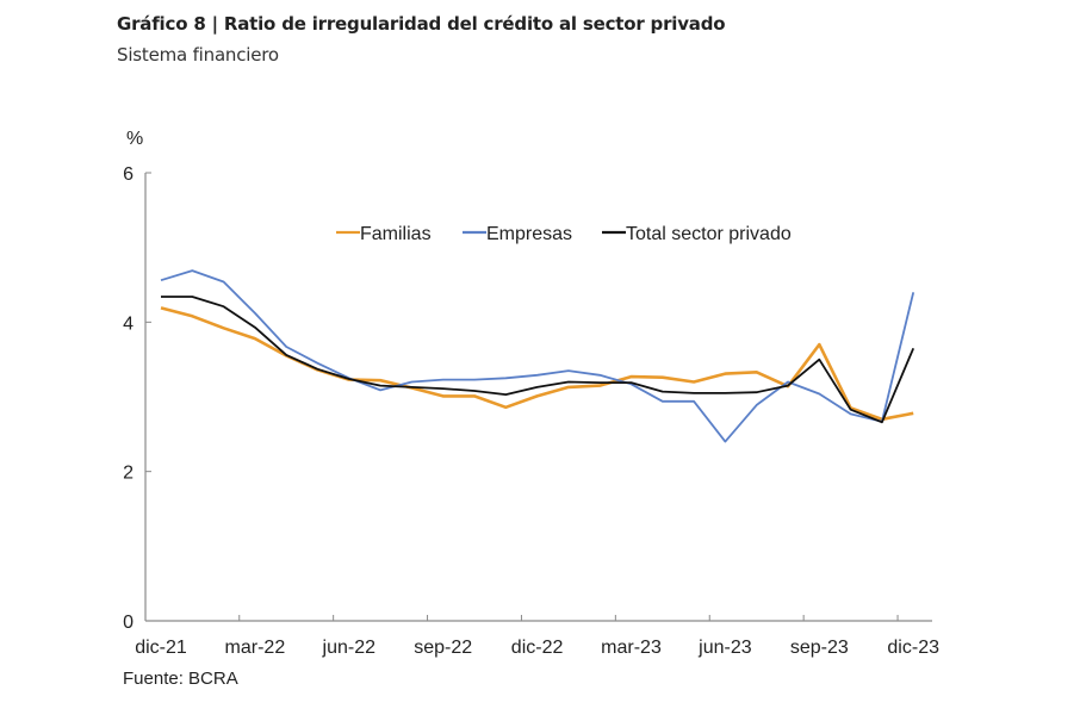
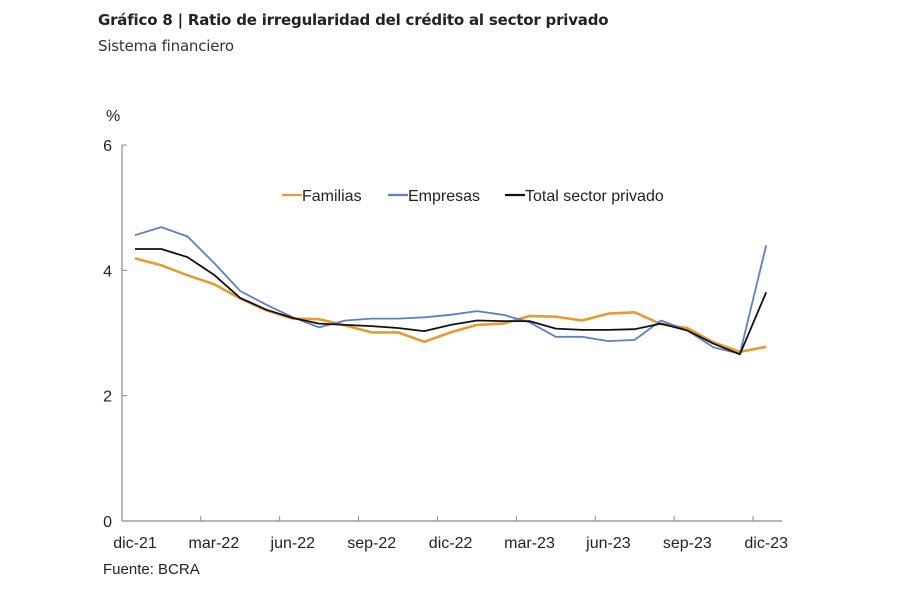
Empresas/jun-23: 2.4 -> 2.9
Familias/sep-23: 3.7 -> 3.1
Total sector privado/sep-23: 3.5 -> 3.0
